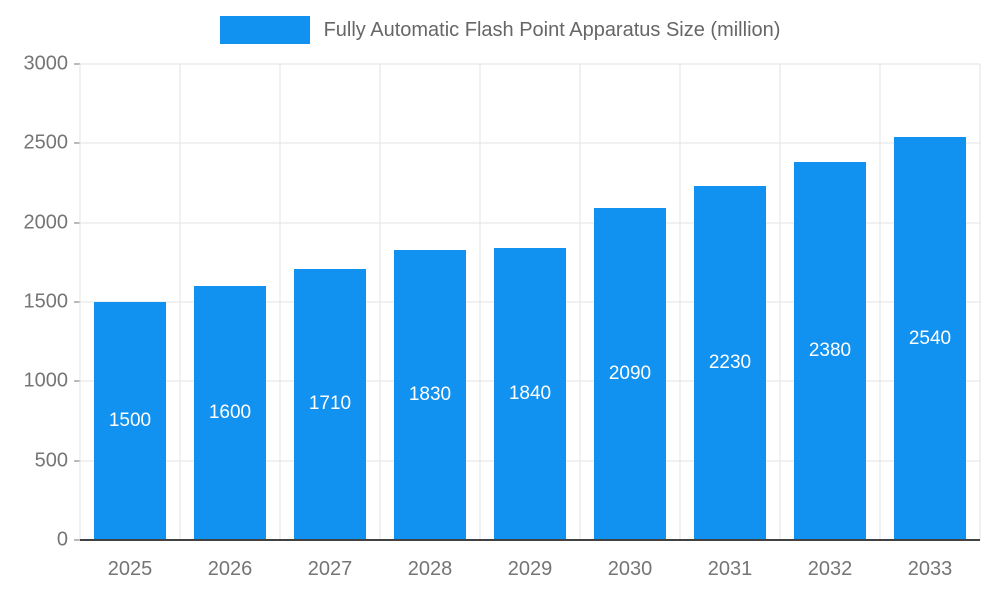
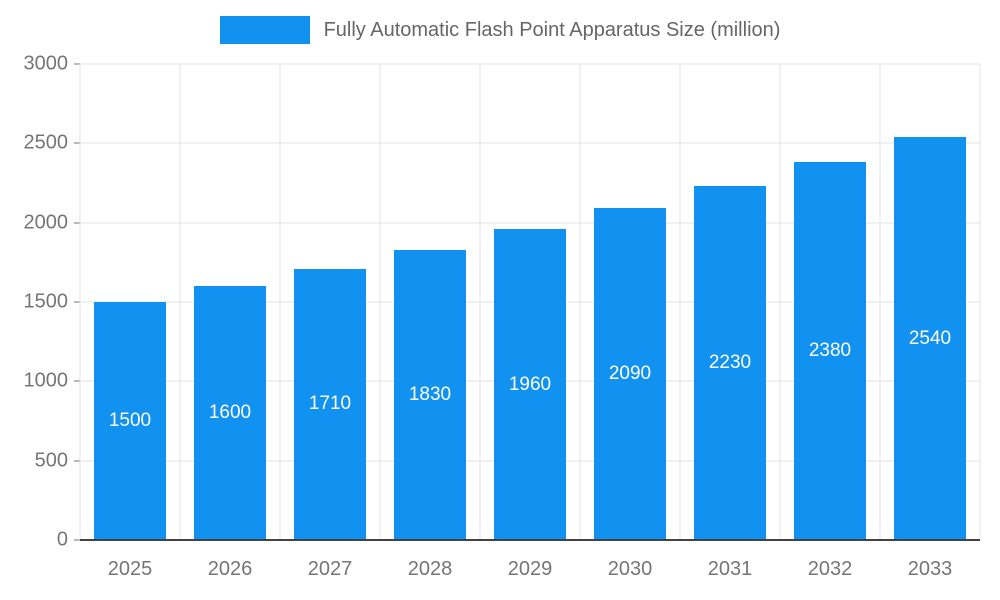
2029: 1840 -> 1960
